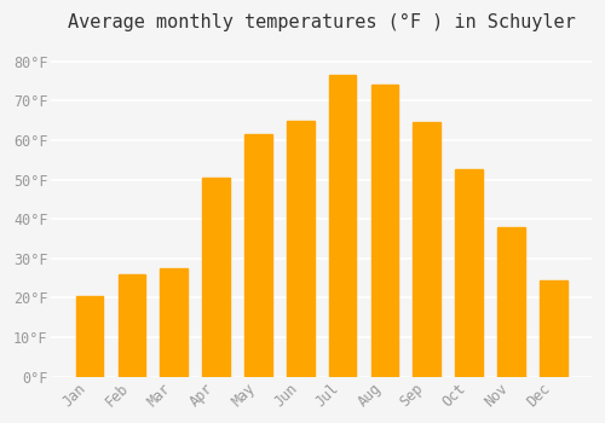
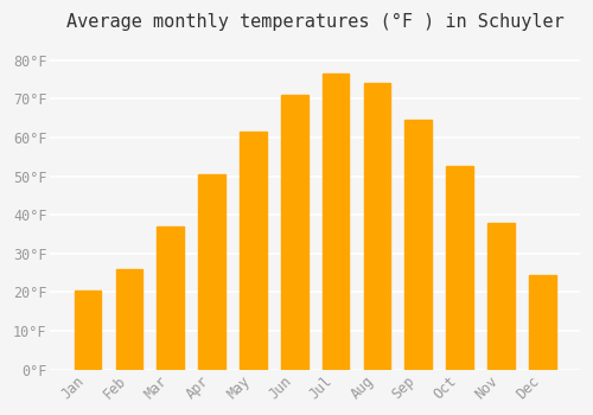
Mar: 27.5°F -> 37.0°F
Jun: 65.0°F -> 71.0°F
